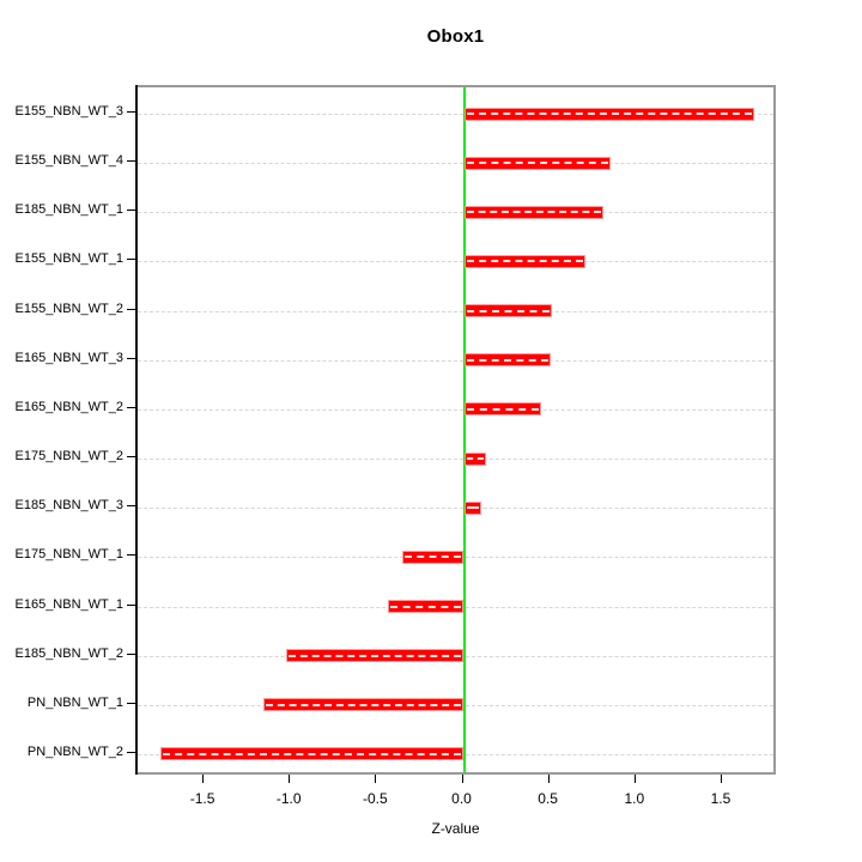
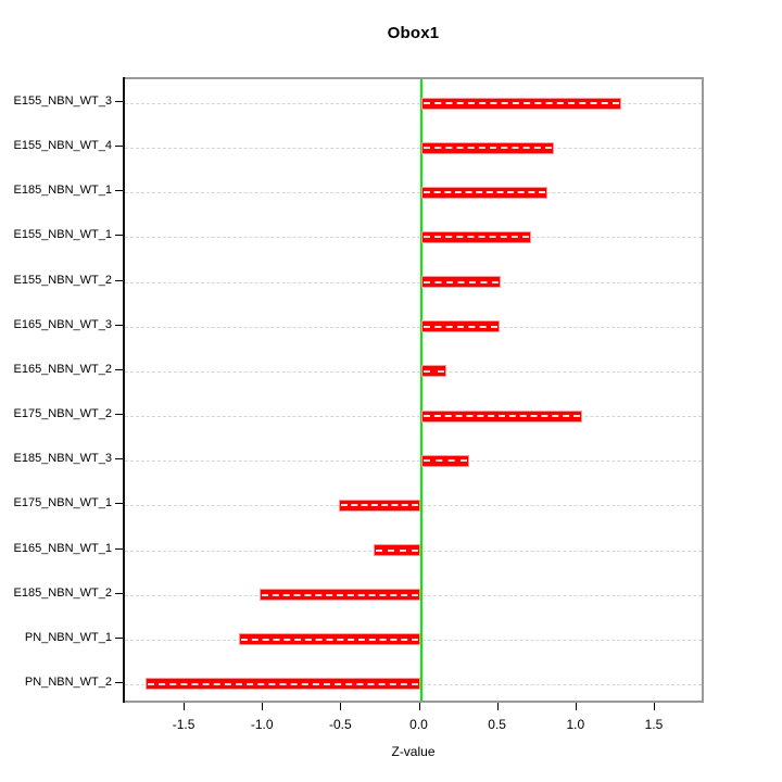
E155_NBN_WT_3: 1.68 -> 1.28
E165_NBN_WT_2: 0.45 -> 0.16
E175_NBN_WT_2: 0.13 -> 1.03
E185_NBN_WT_3: 0.10 -> 0.31
E175_NBN_WT_1: -0.36 -> -0.52
E165_NBN_WT_1: -0.44 -> -0.30
